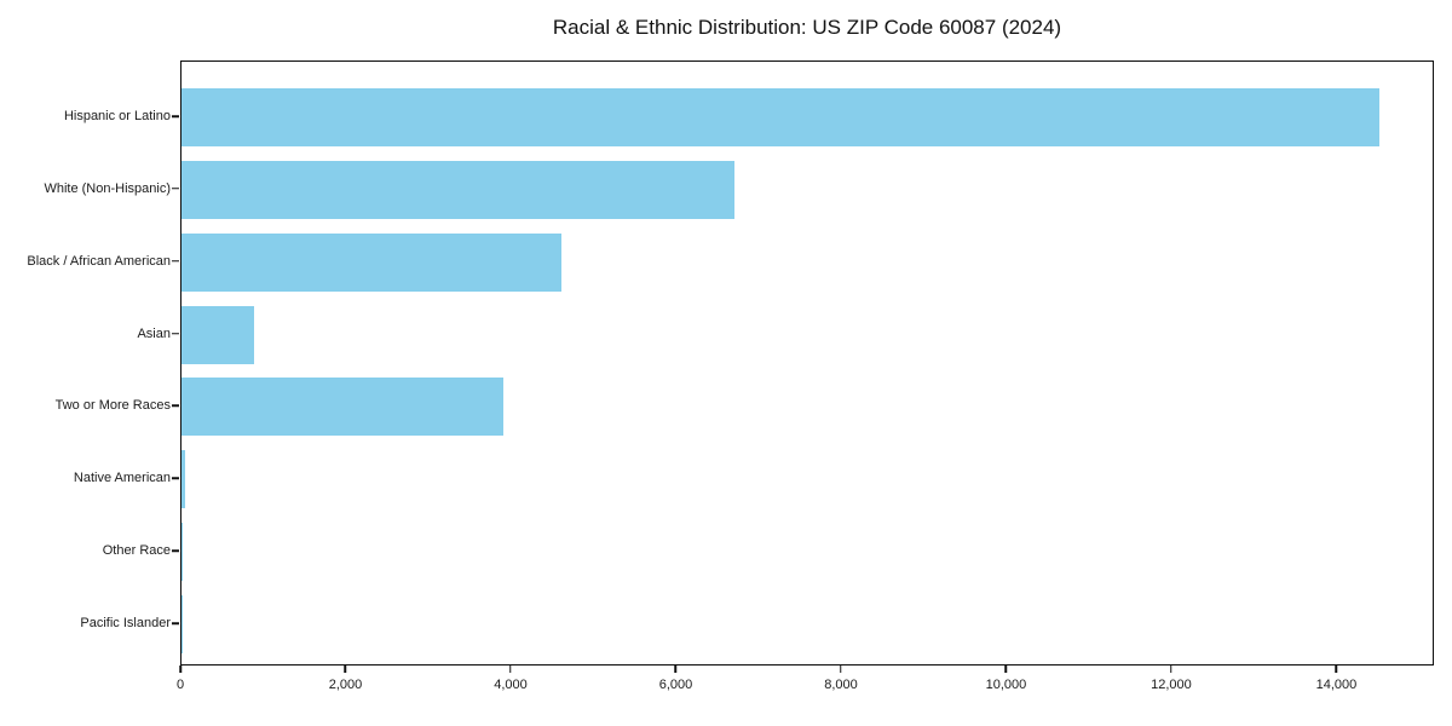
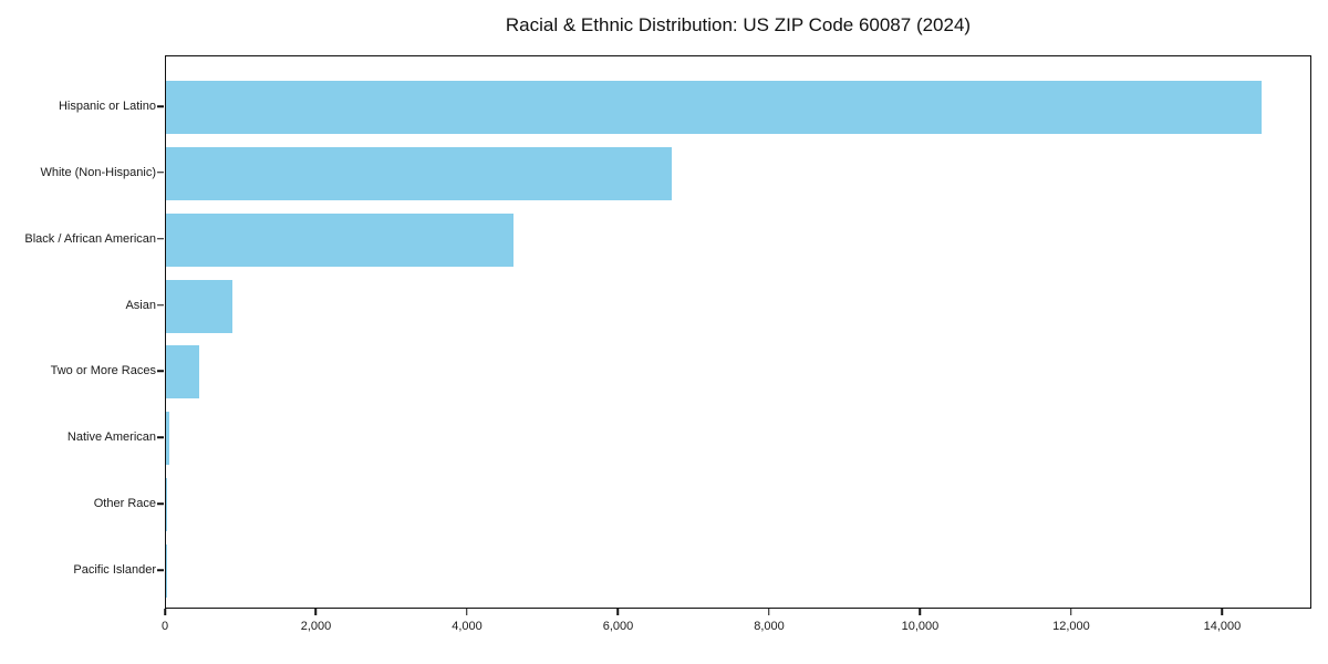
Two or More Races: 3900 -> 400
